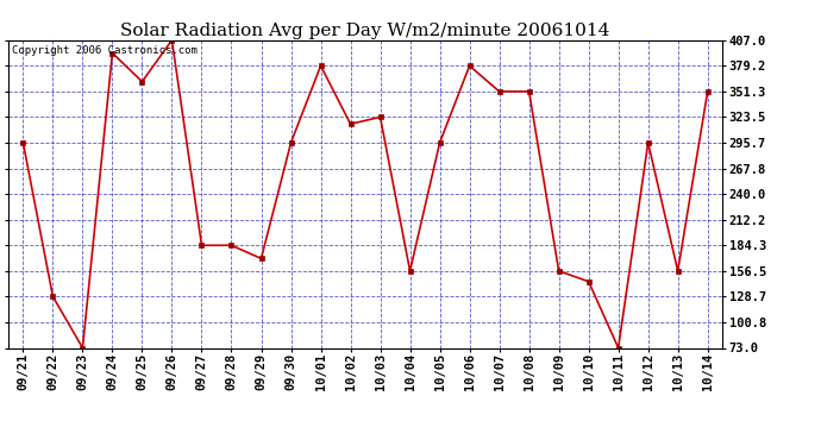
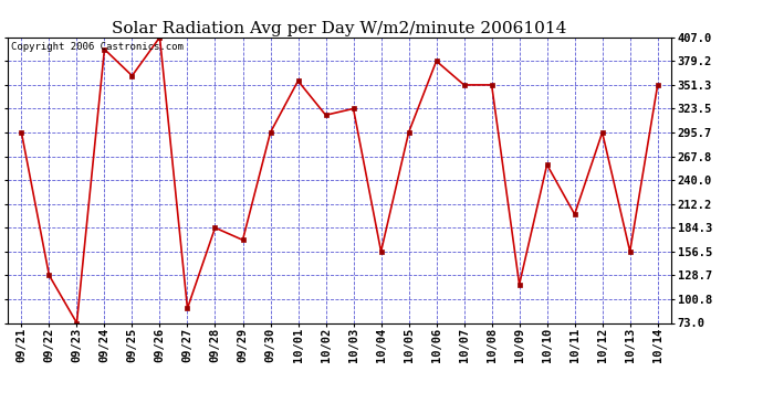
09/27: 184 -> 90
10/01: 379 -> 356
10/09: 156 -> 118
10/10: 145 -> 258
10/11: 73 -> 200
